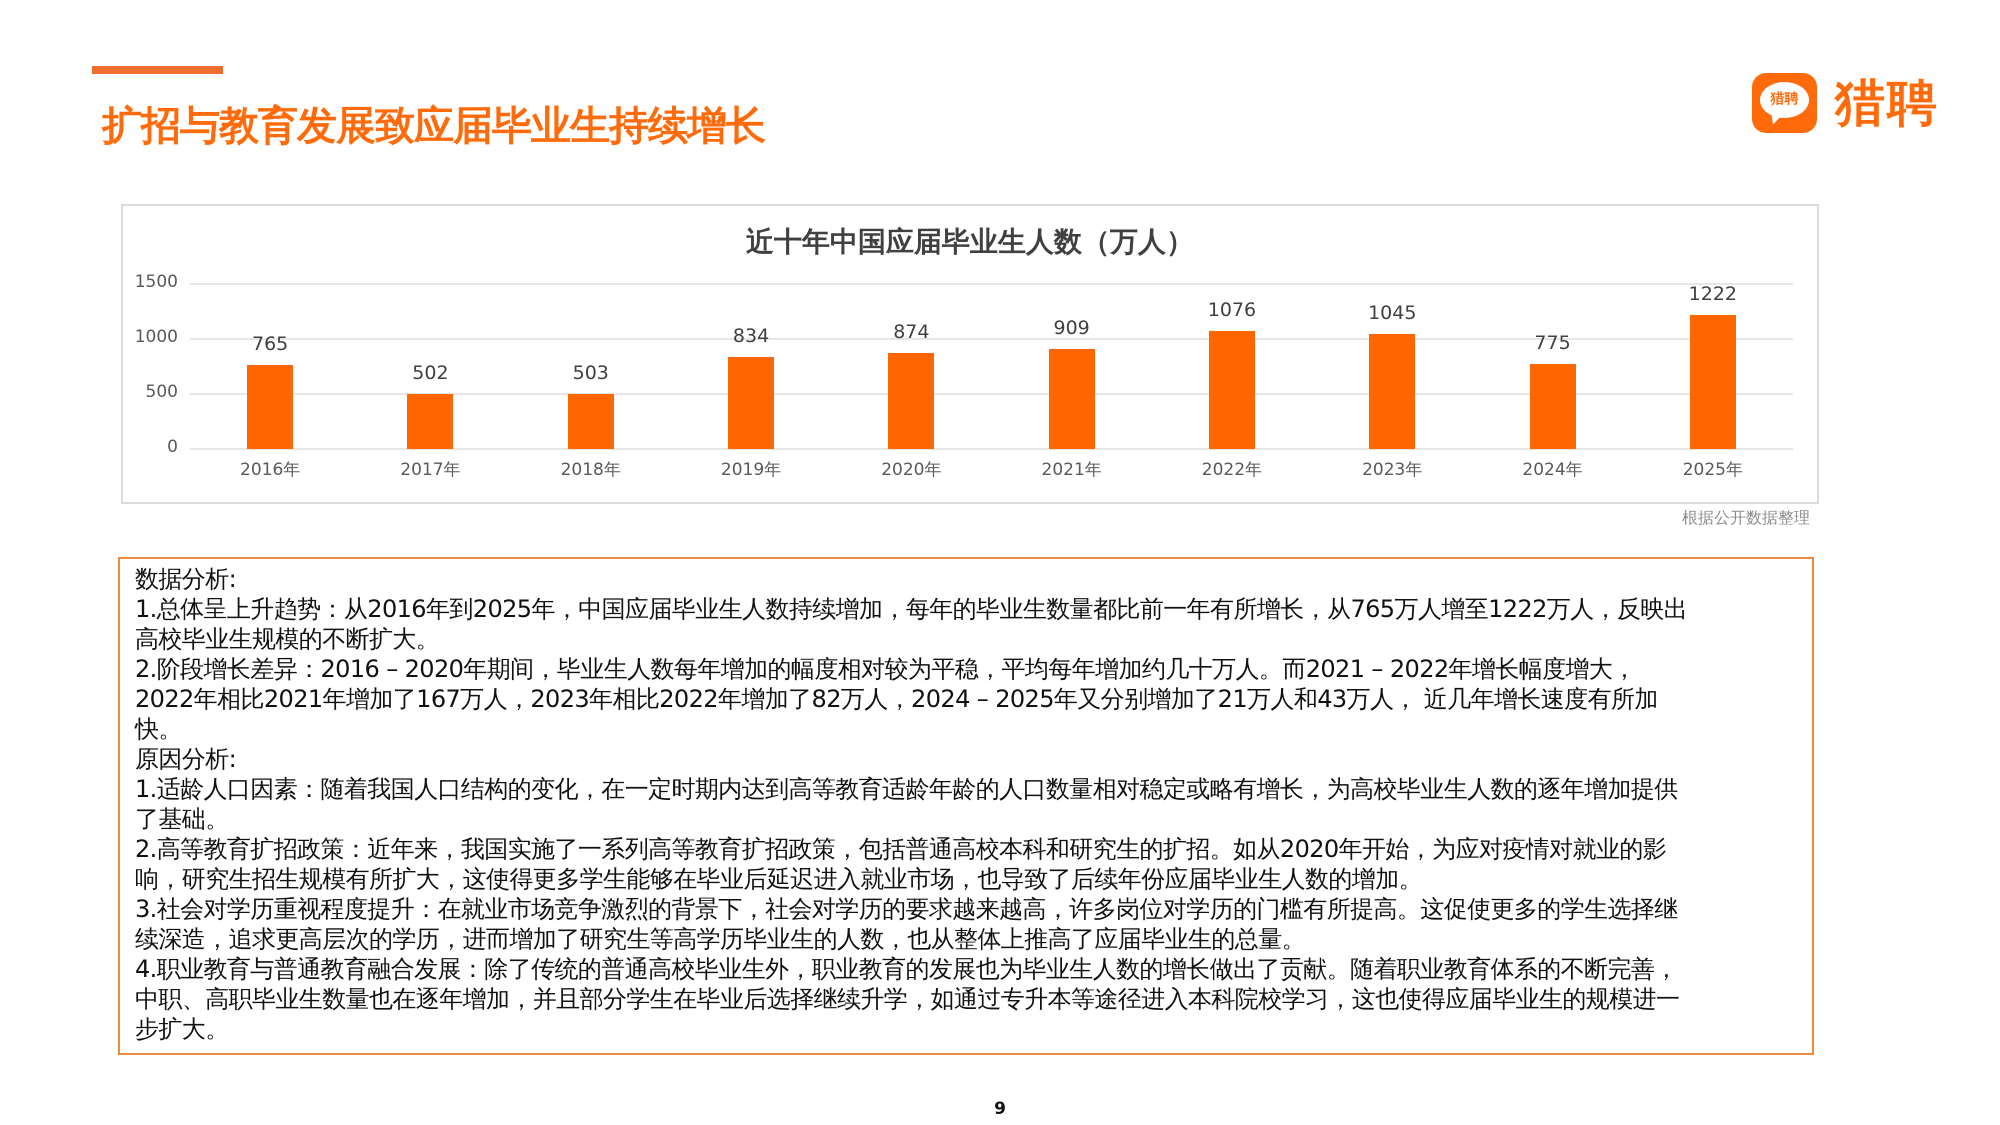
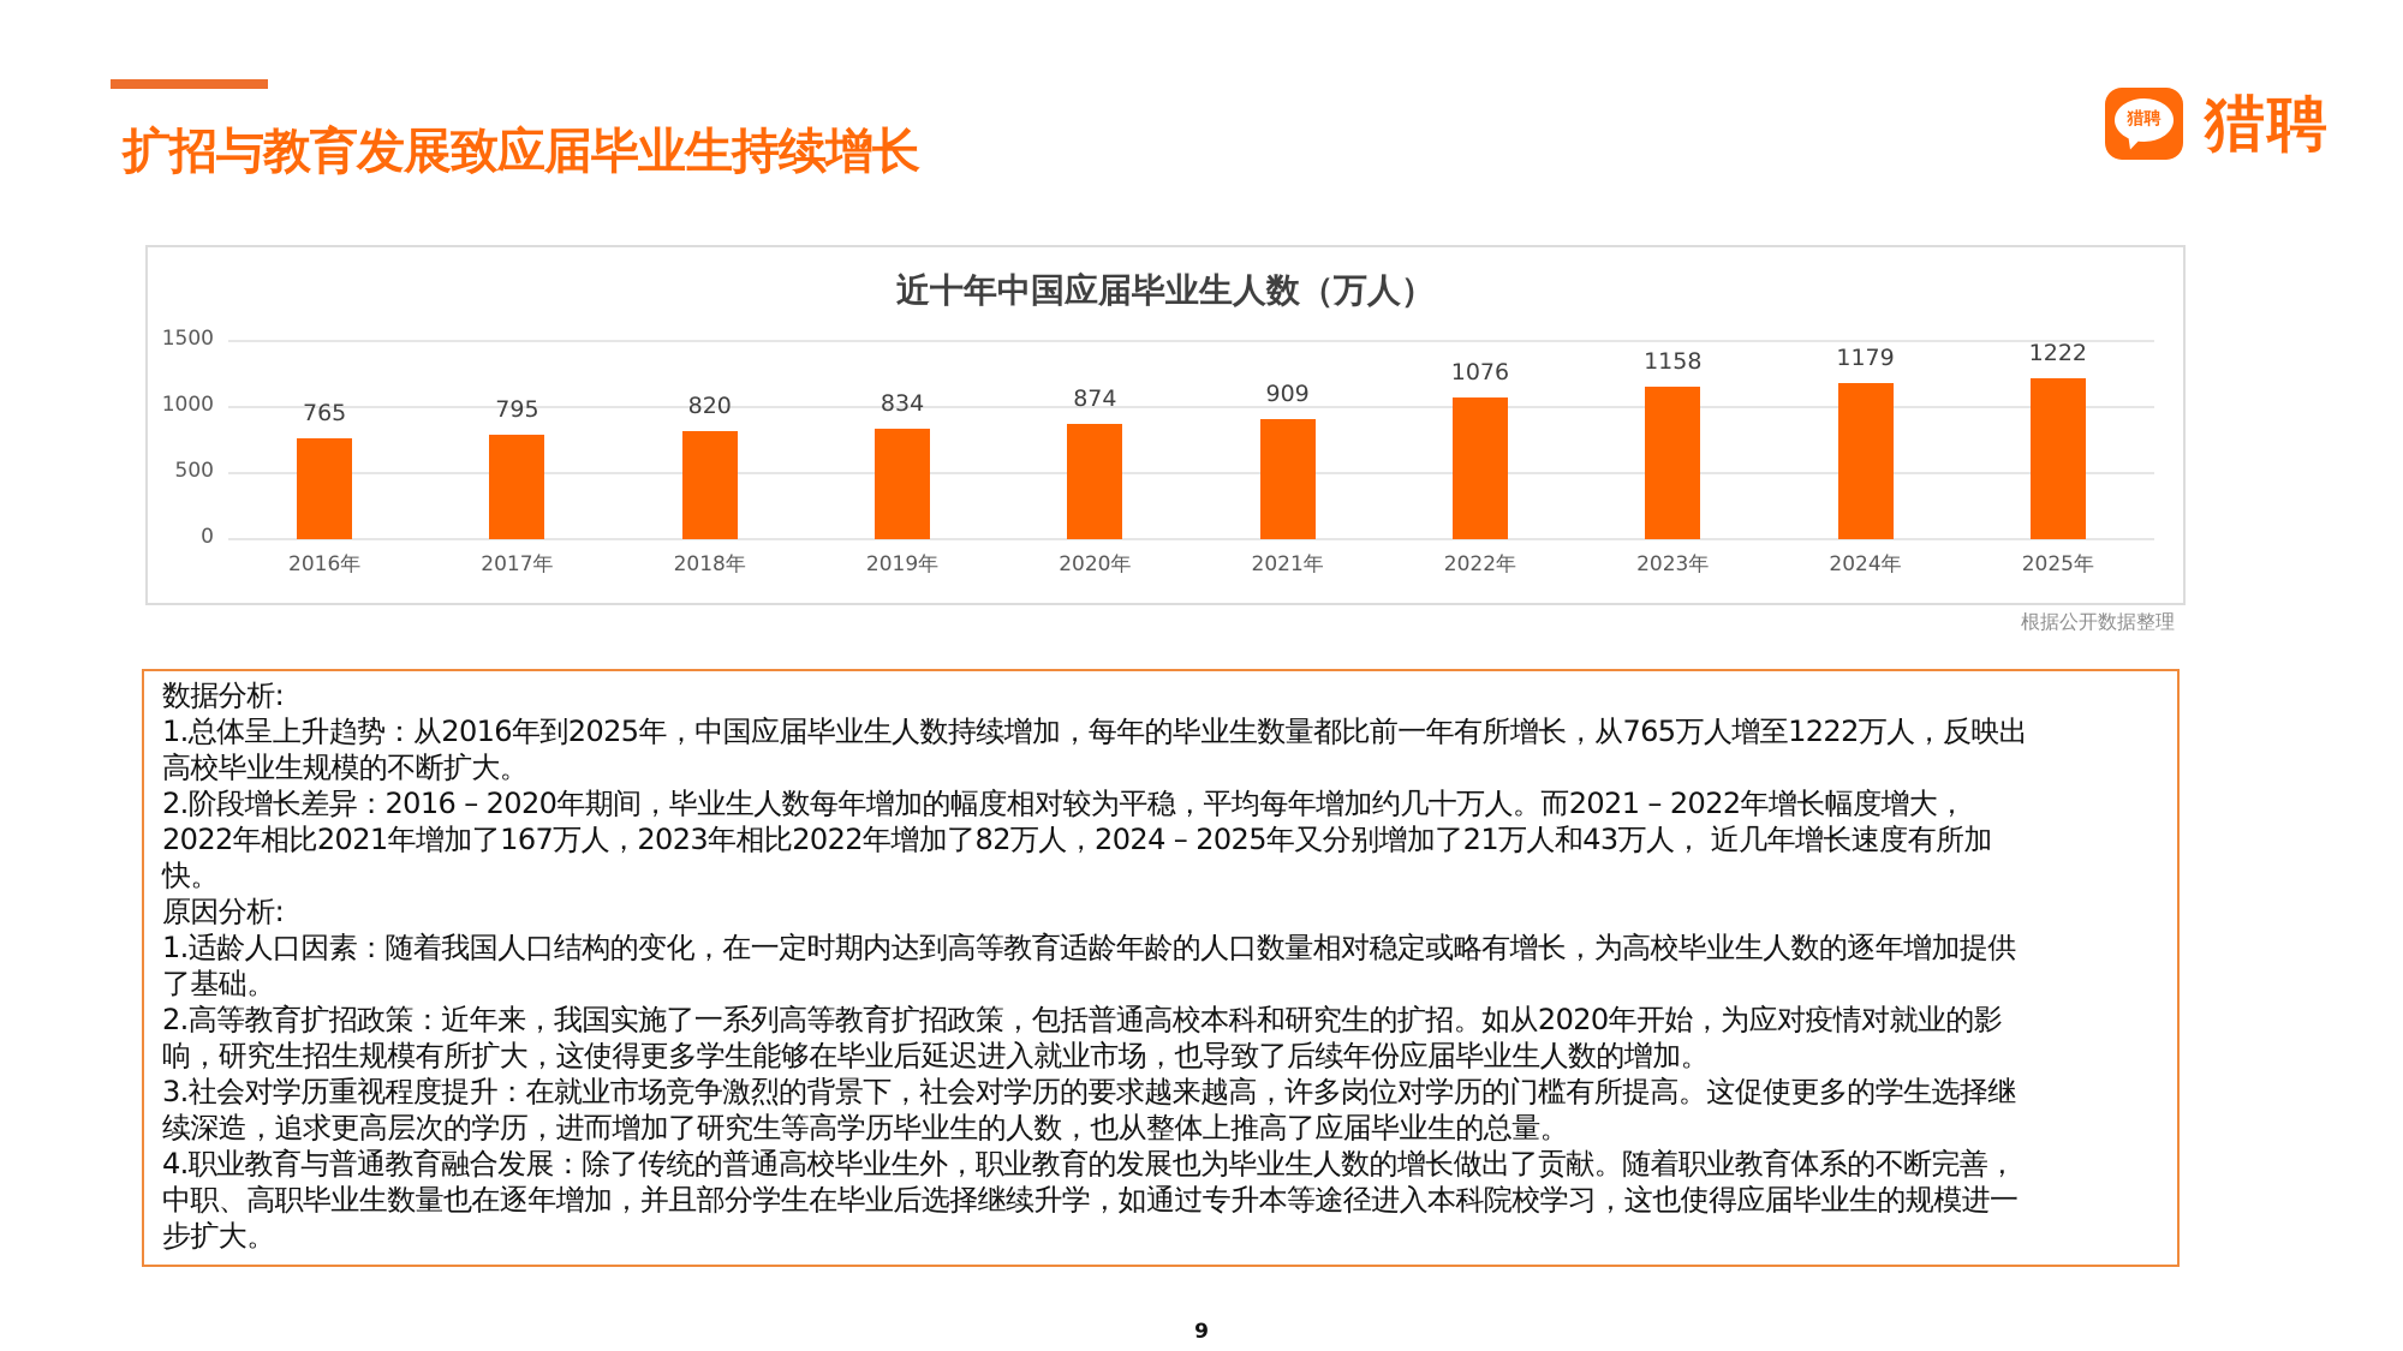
2017年: 502 -> 795
2018年: 503 -> 820
2023年: 1045 -> 1158
2024年: 775 -> 1179
